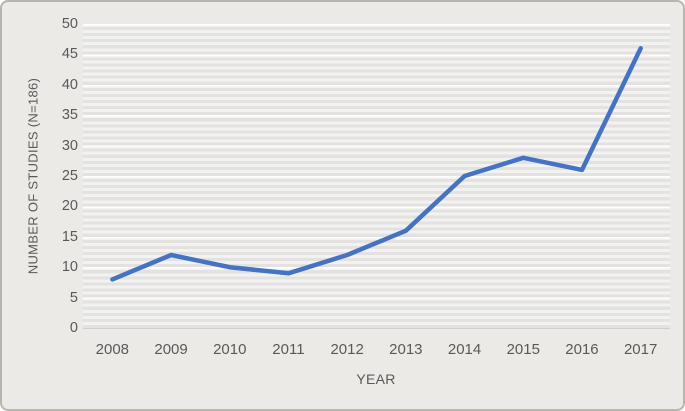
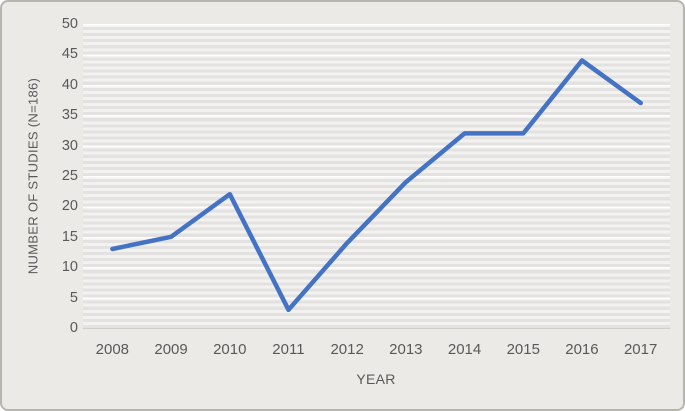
2008: 8 -> 13
2009: 12 -> 15
2010: 10 -> 22
2011: 9 -> 3
2012: 12 -> 14
2013: 16 -> 24
2014: 25 -> 32
2015: 28 -> 32
2016: 26 -> 44
2017: 46 -> 37
